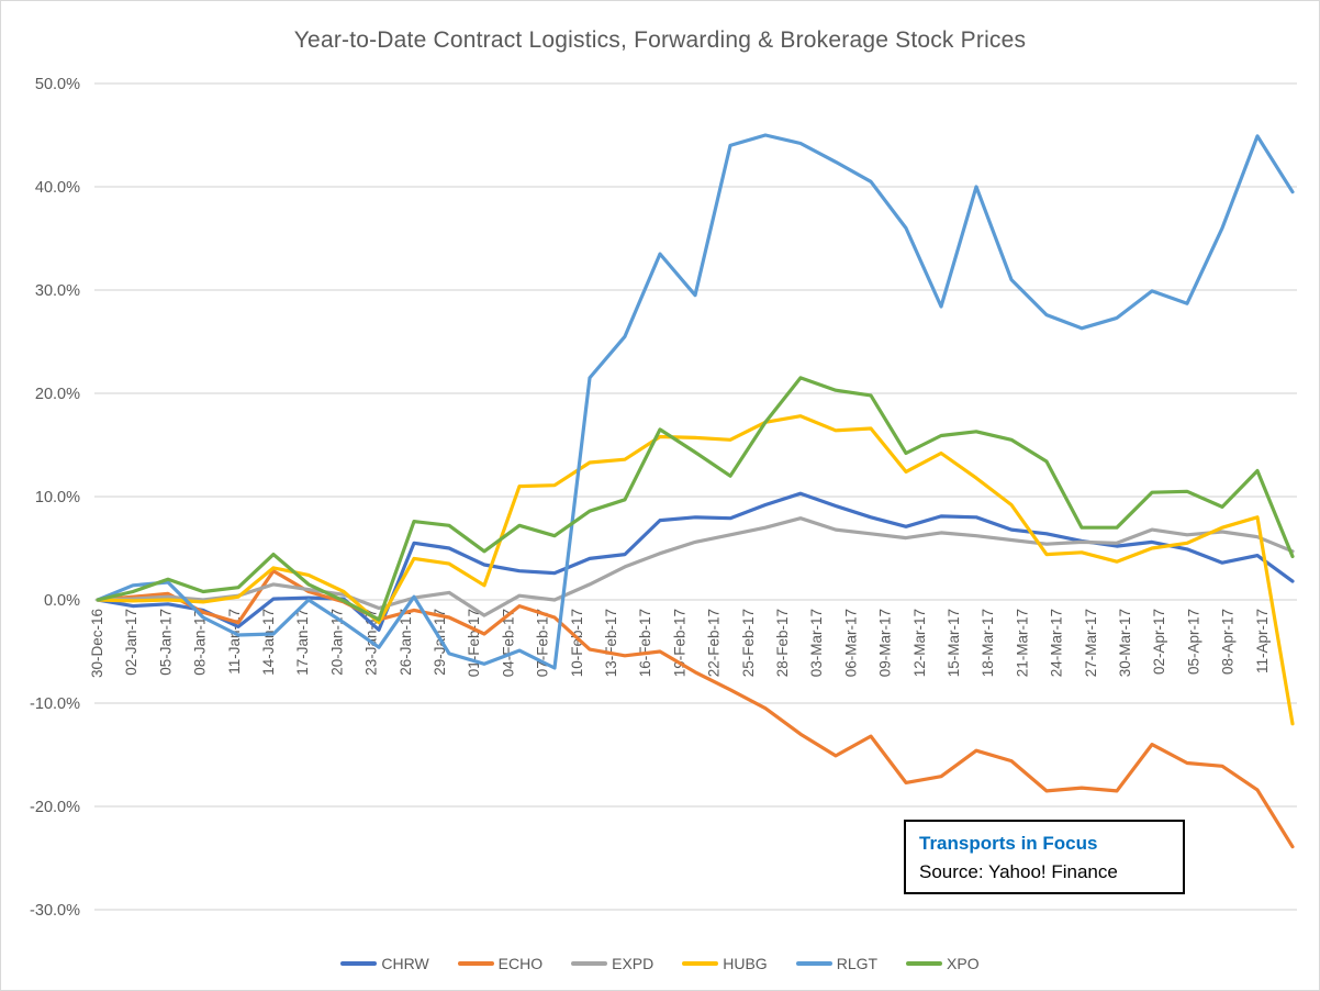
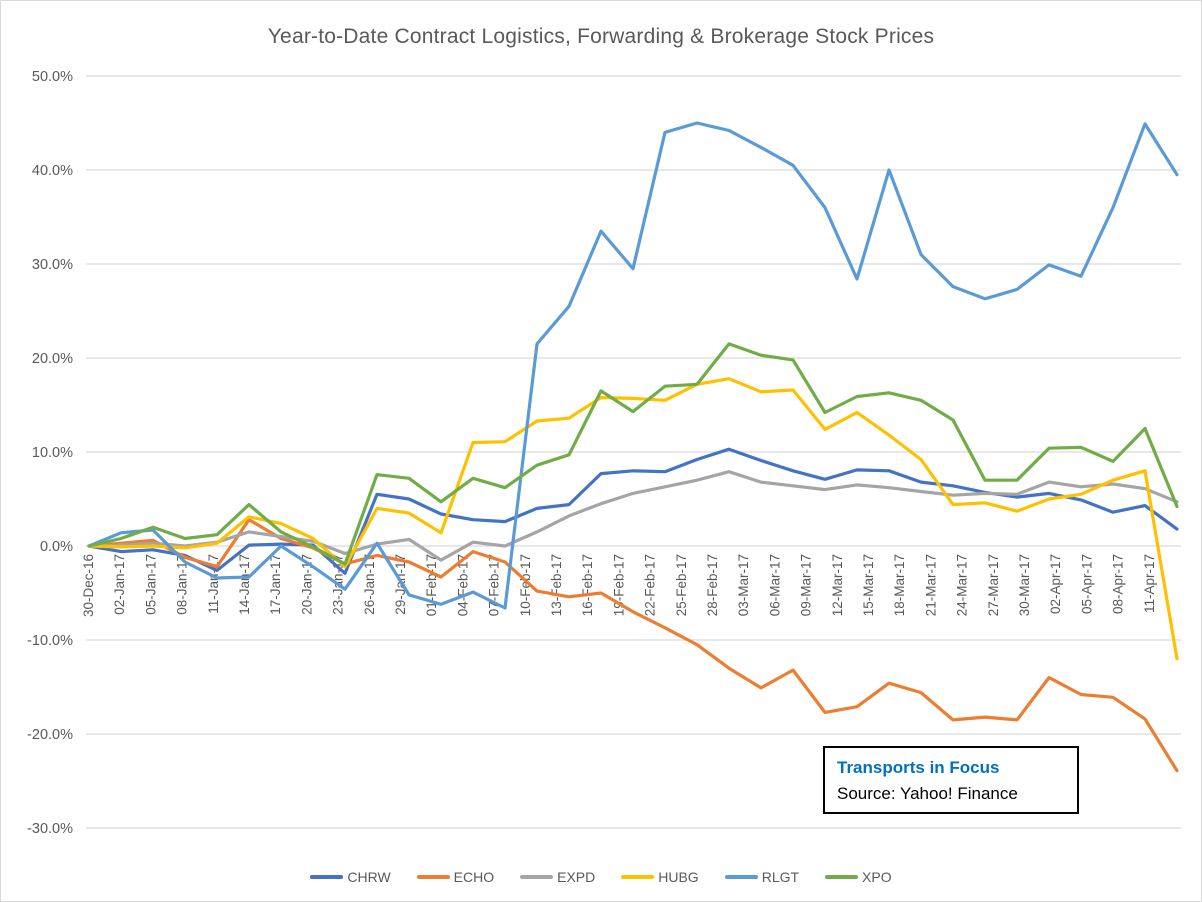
XPO/22-Feb-17: 12% -> 17%
